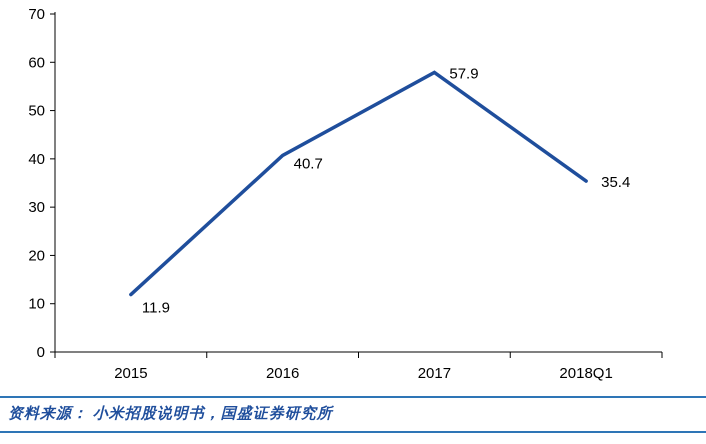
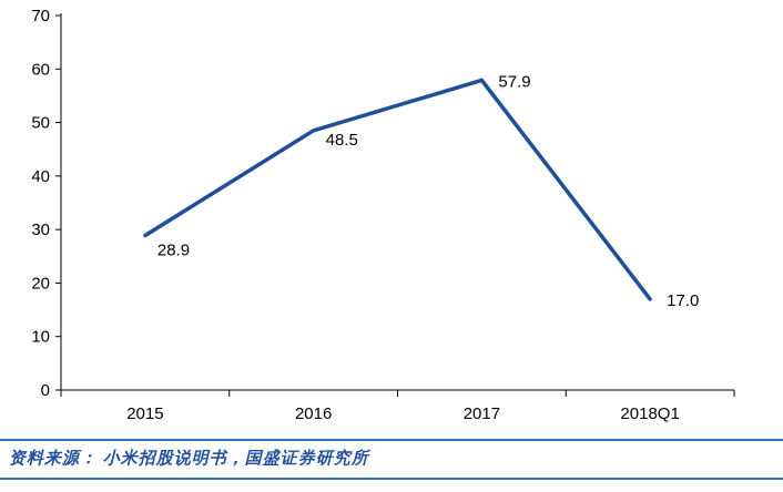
2015: 11.9 -> 28.9
2016: 40.7 -> 48.5
2018Q1: 35.4 -> 17.0
